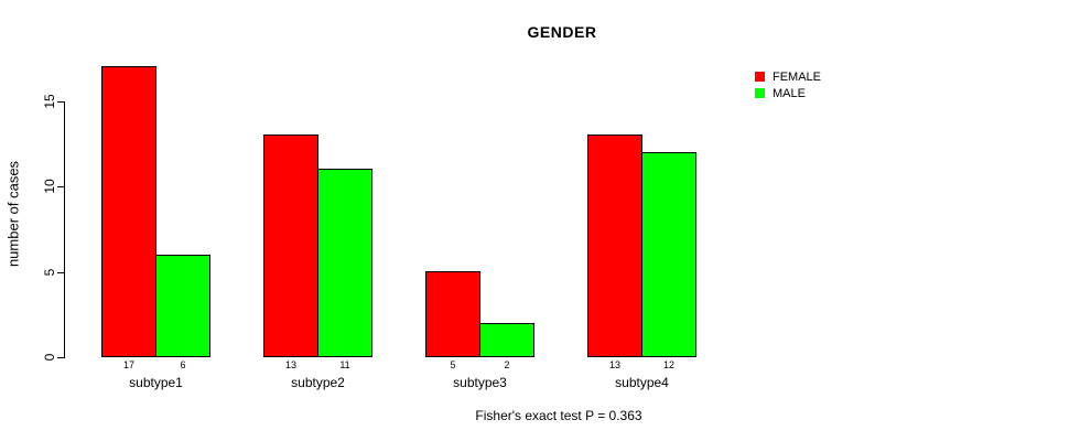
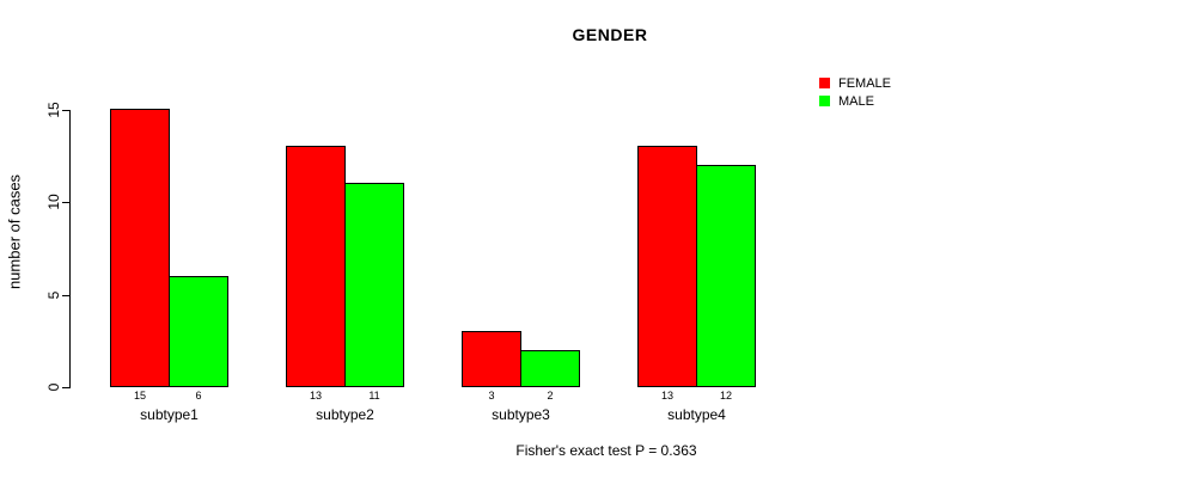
FEMALE/subtype1: 17 -> 15
FEMALE/subtype3: 5 -> 3
